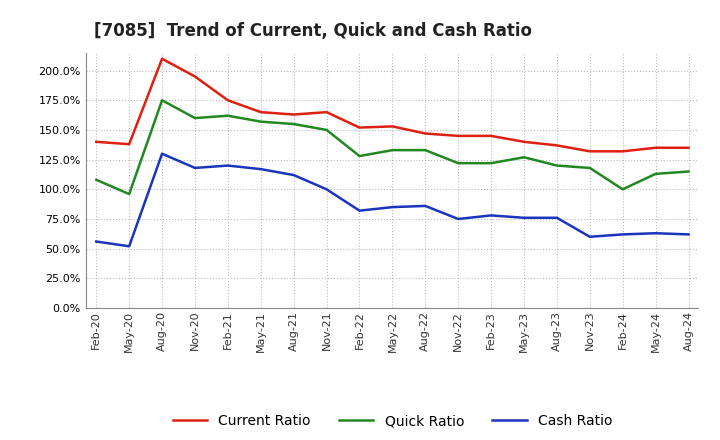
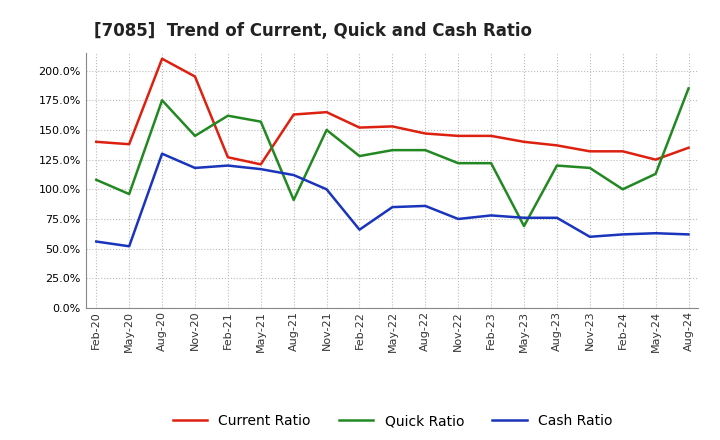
Quick Ratio/Nov-20: 160% -> 145%
Current Ratio/Feb-21: 175% -> 127%
Current Ratio/May-21: 165% -> 121%
Quick Ratio/Aug-21: 155% -> 91%
Cash Ratio/Feb-22: 82% -> 66%
Quick Ratio/May-23: 127% -> 69%
Current Ratio/May-24: 135% -> 125%
Quick Ratio/Aug-24: 115% -> 185%
